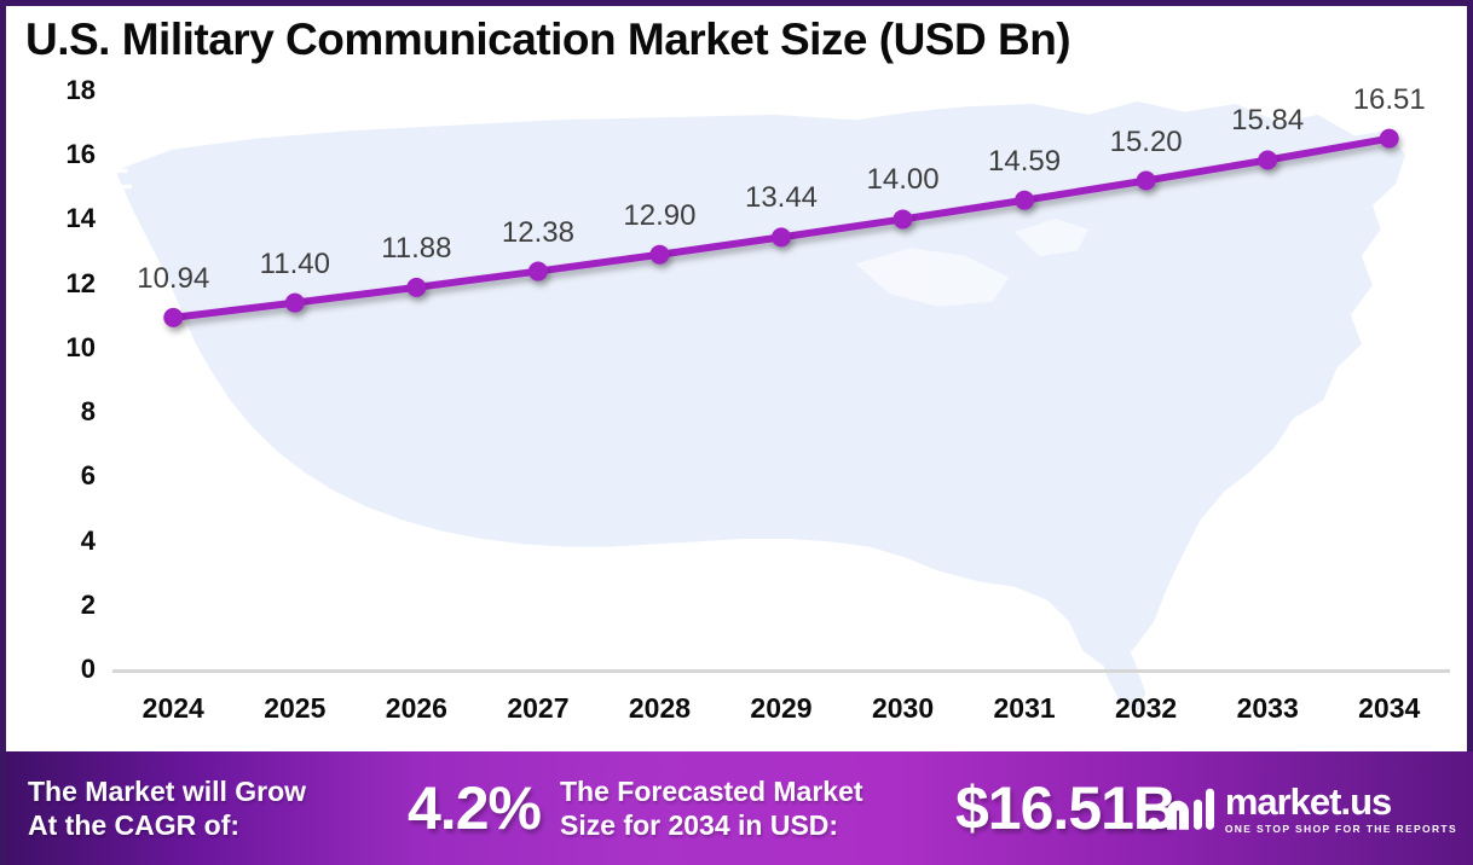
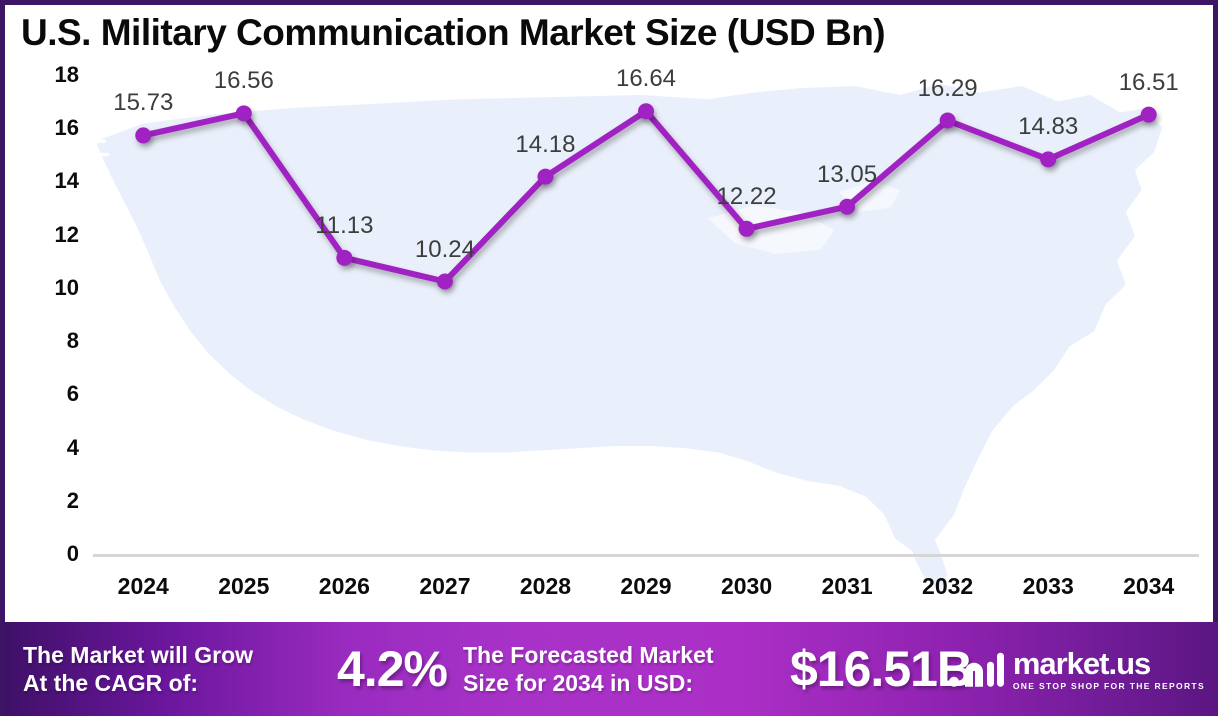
2024: 10.94 -> 15.73
2025: 11.40 -> 16.56
2026: 11.88 -> 11.13
2027: 12.38 -> 10.24
2028: 12.90 -> 14.18
2029: 13.44 -> 16.64
2030: 14.00 -> 12.22
2031: 14.59 -> 13.05
2032: 15.20 -> 16.29
2033: 15.84 -> 14.83
